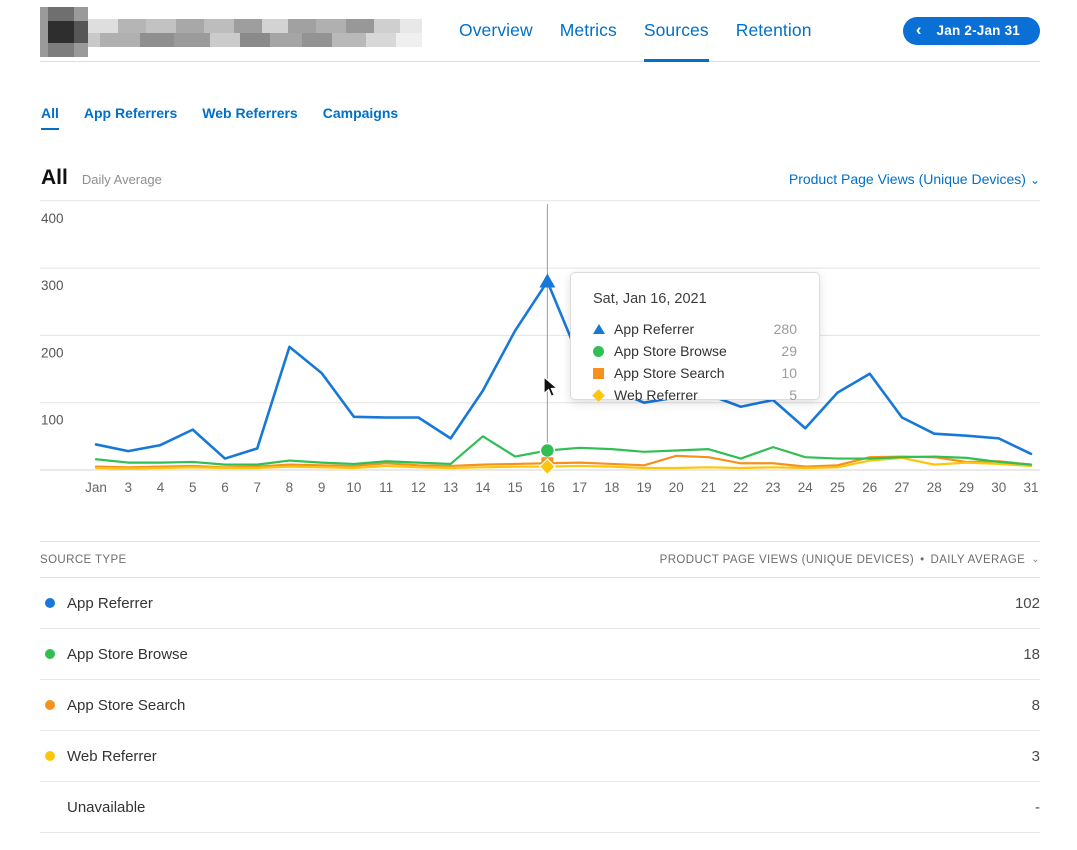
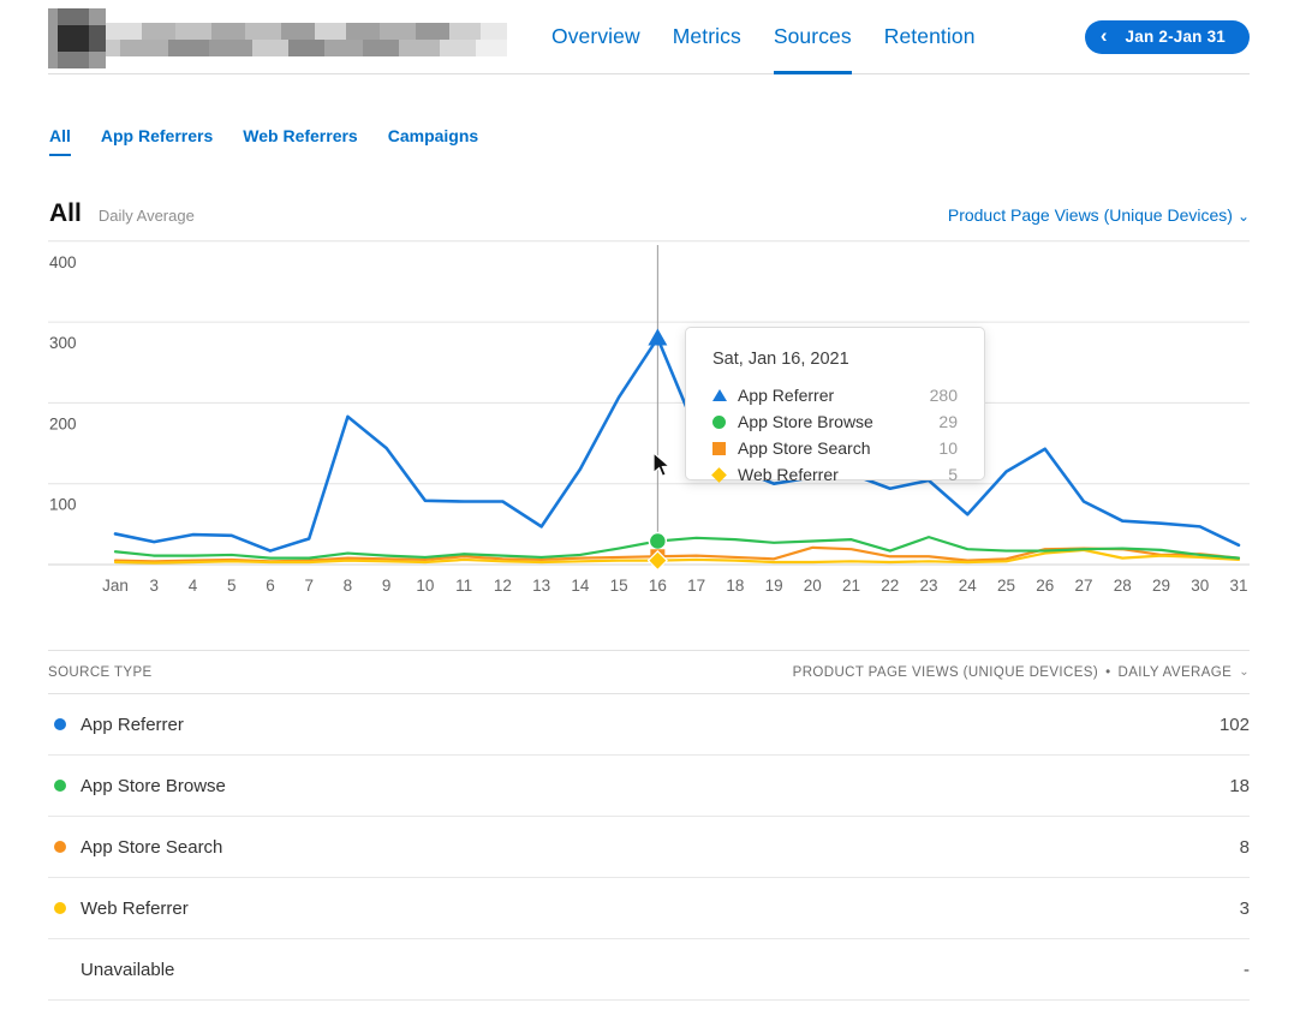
App Referrer/5: 60 -> 40
App Store Browse/14: 50 -> 10
